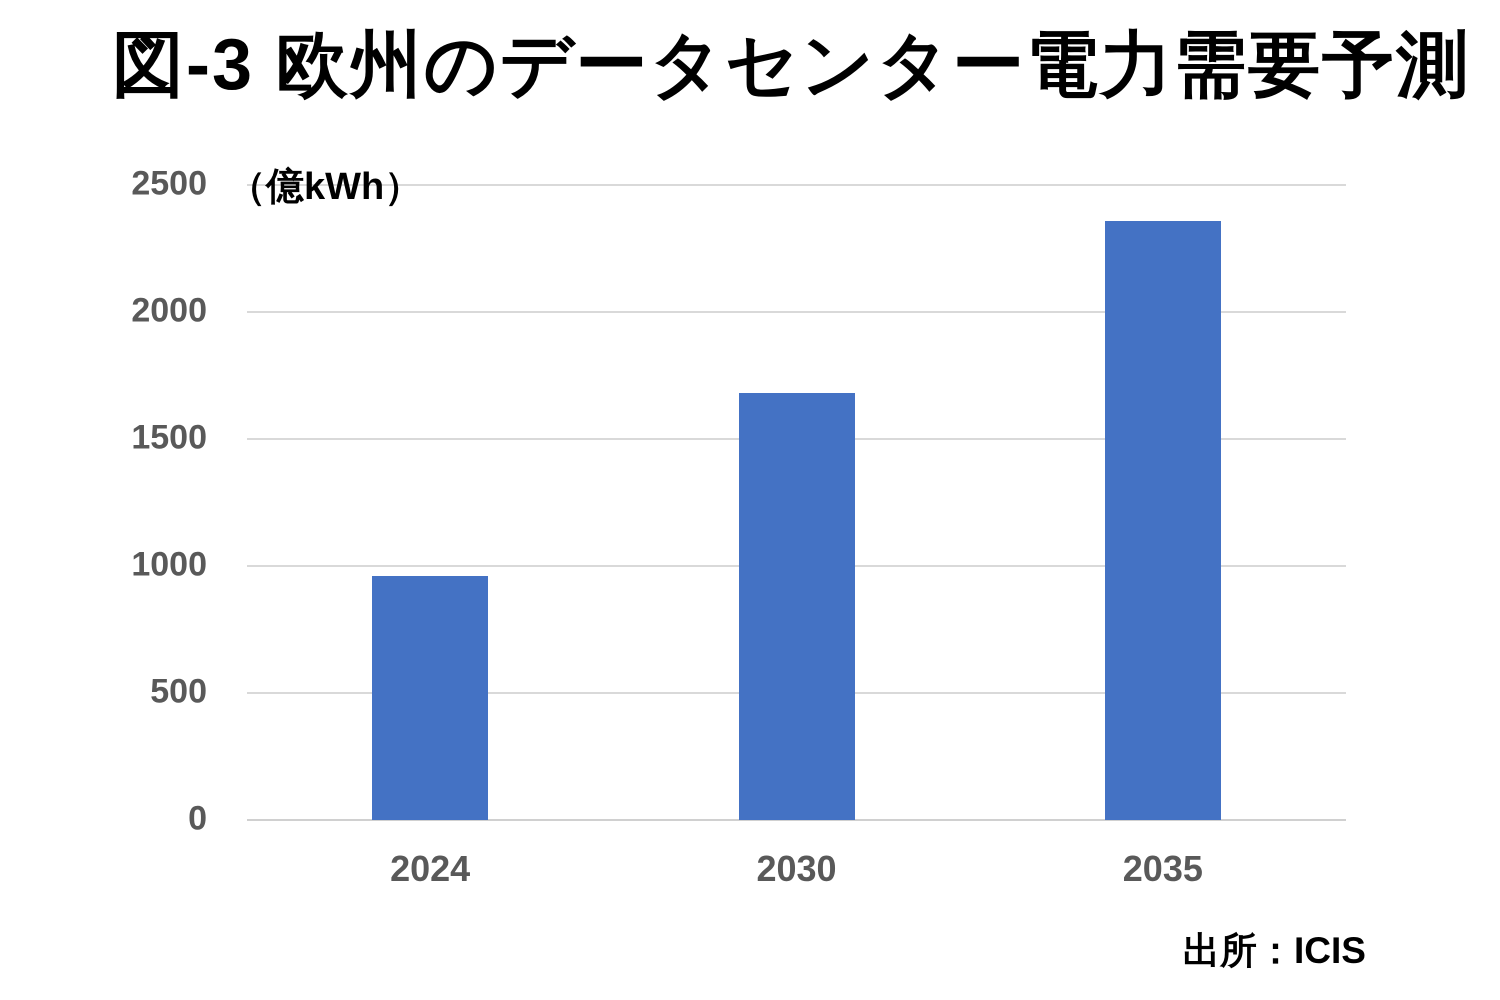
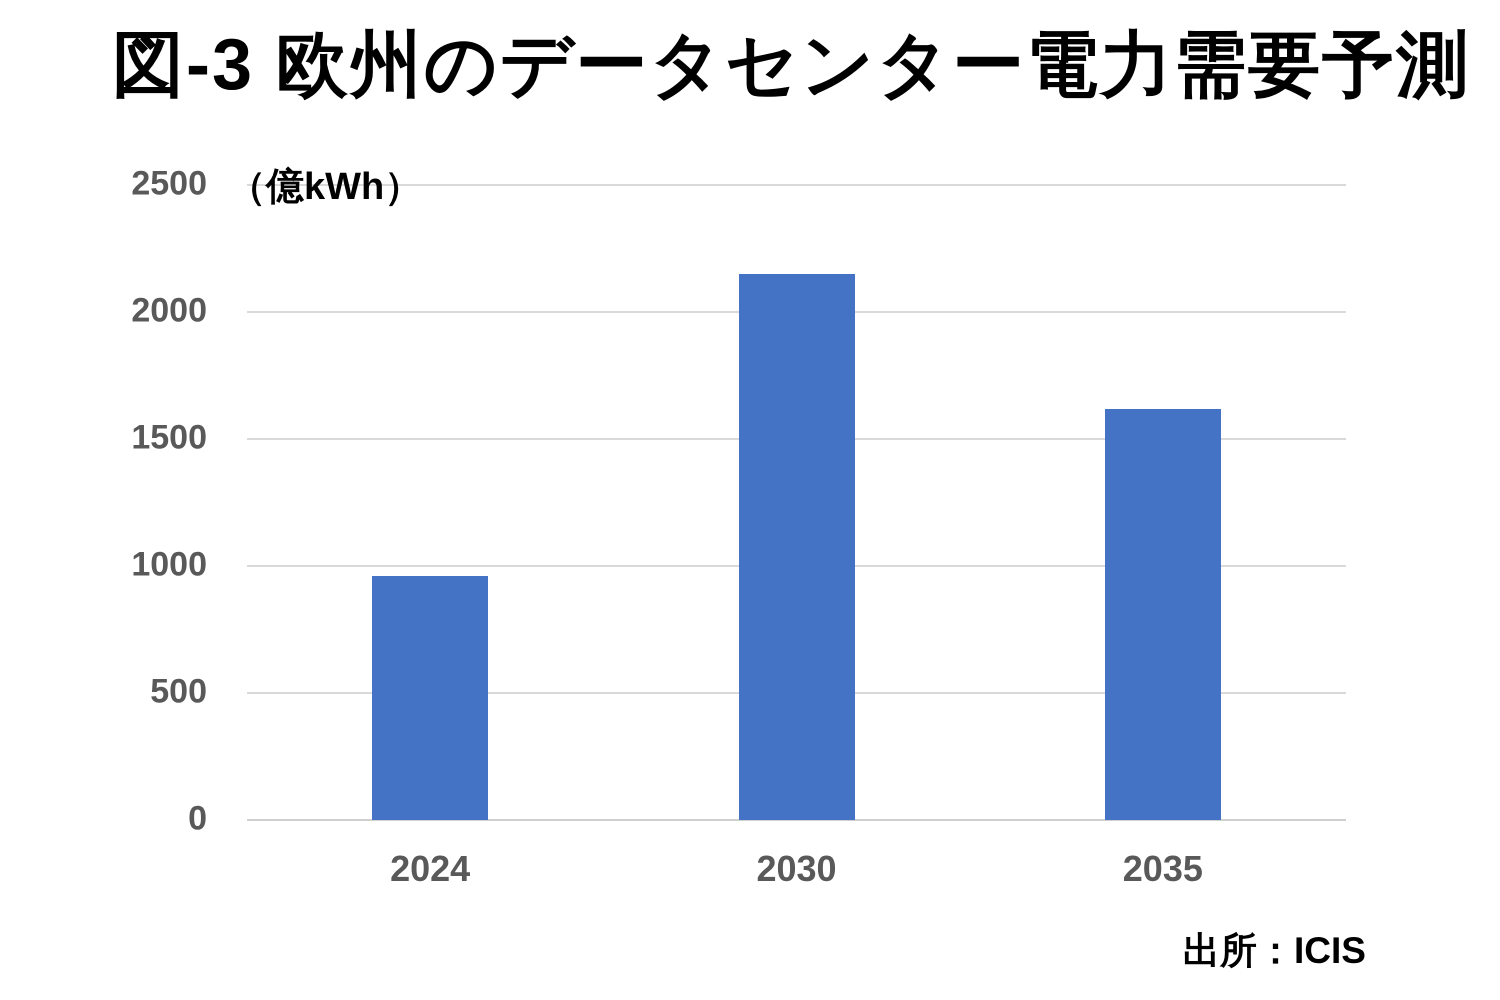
2030: 1680 -> 2150
2035: 2360 -> 1620
